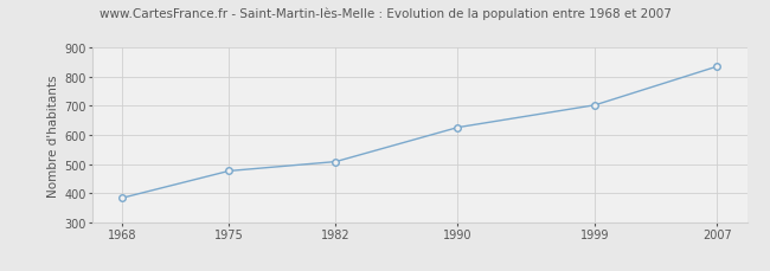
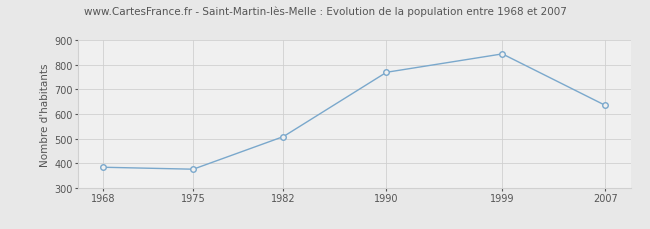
1975: 476 -> 375
1990: 626 -> 770
1999: 703 -> 845
2007: 836 -> 635
